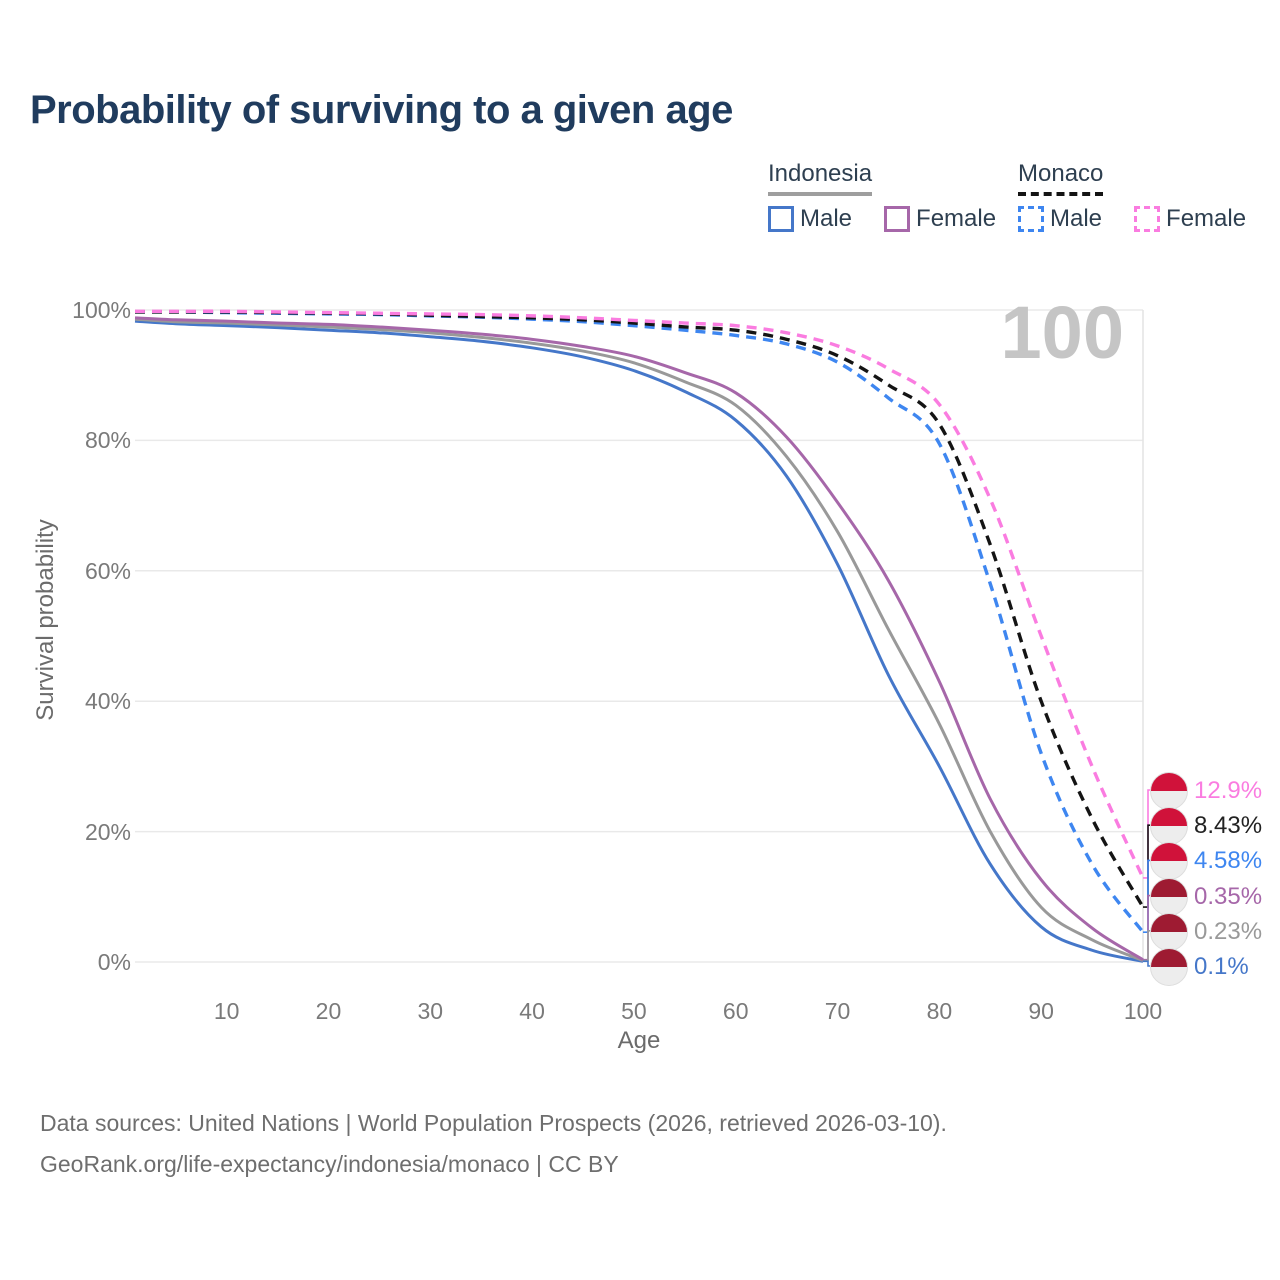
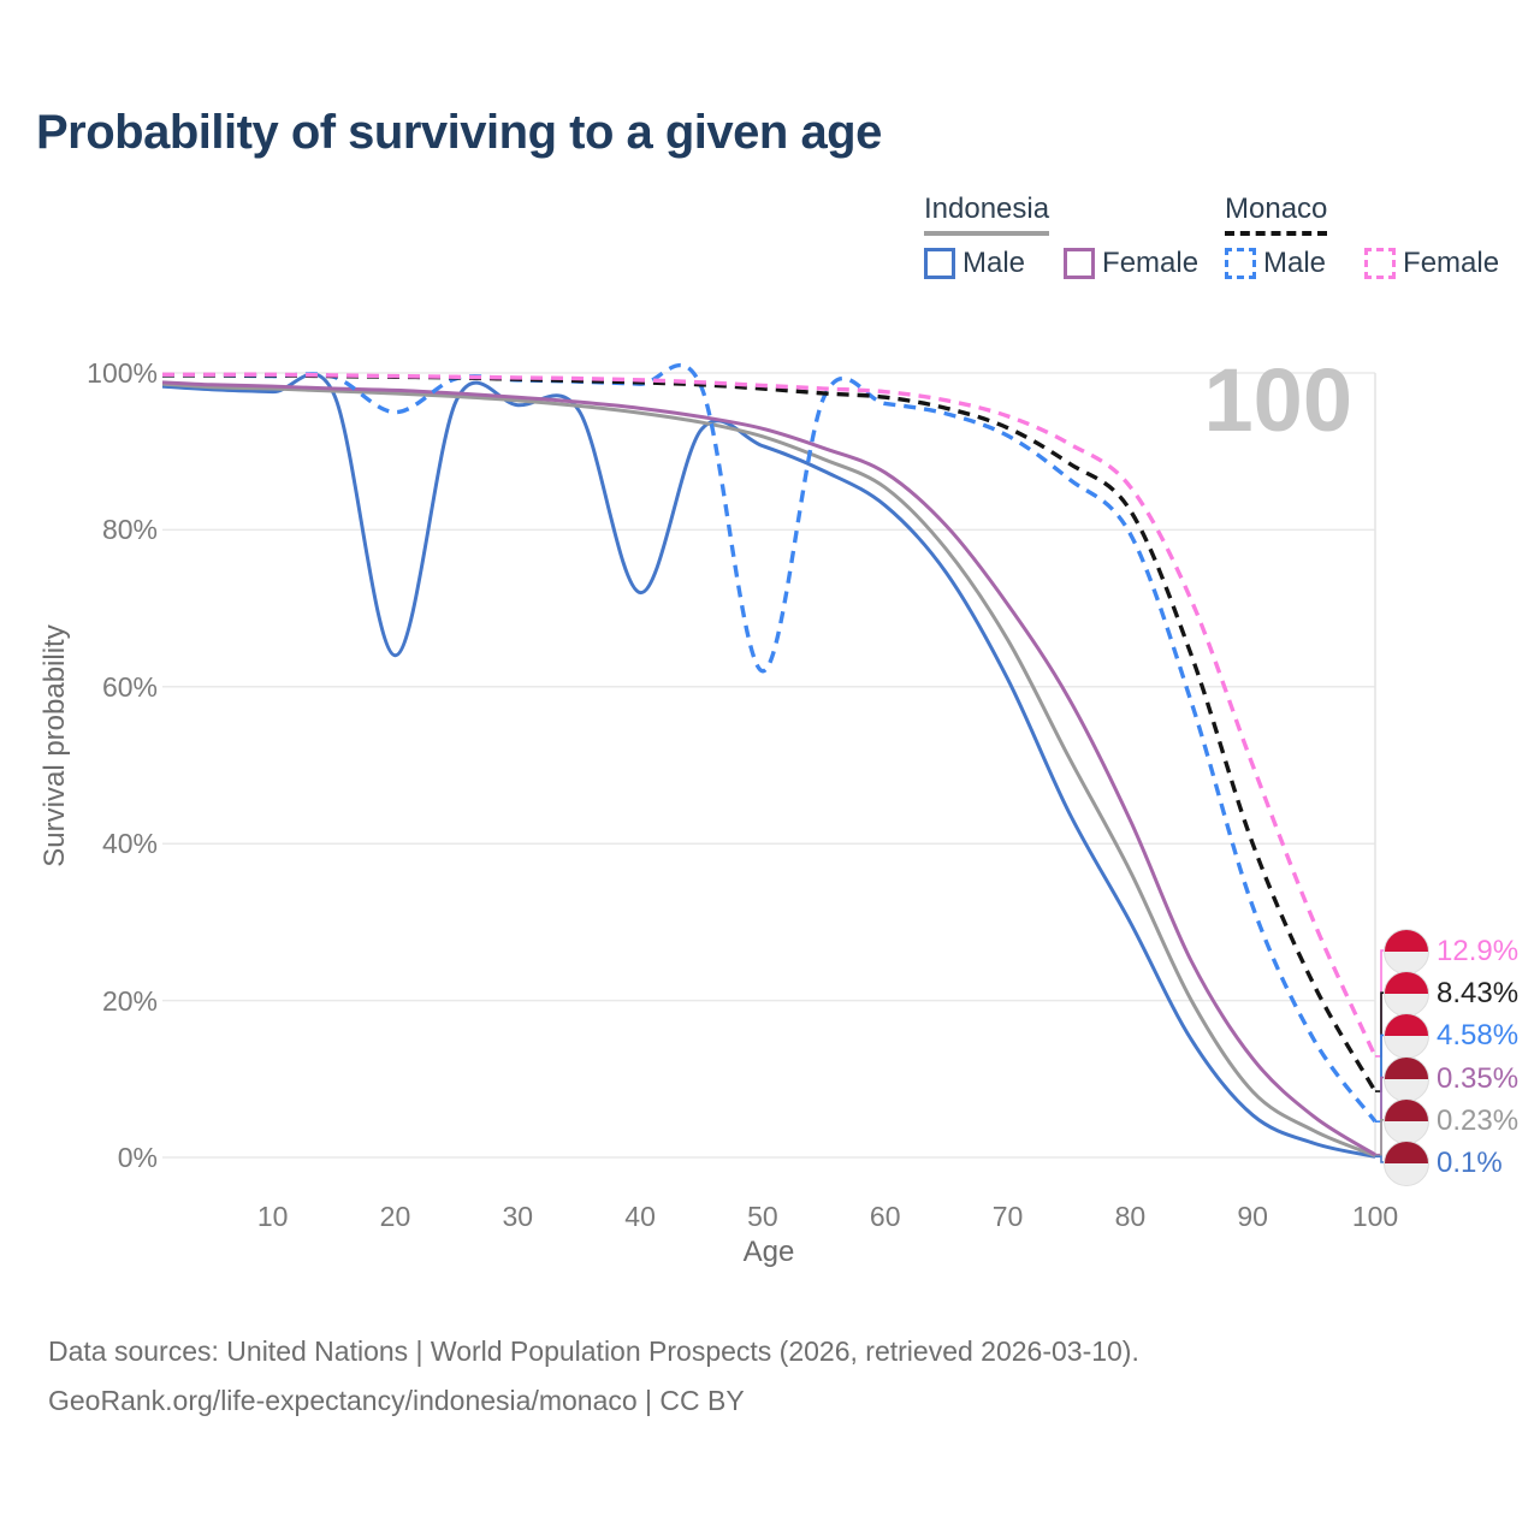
Indonesia Male/20: 97% -> 64%
Monaco Male/20: 99% -> 95%
Indonesia Male/40: 94% -> 72%
Monaco Male/50: 98% -> 62%
